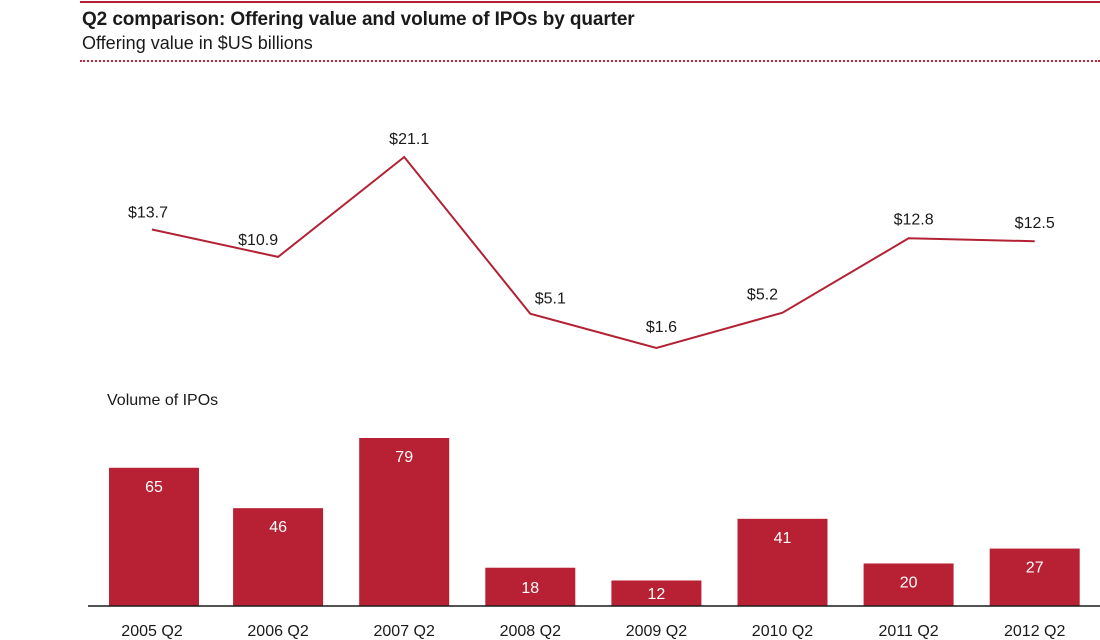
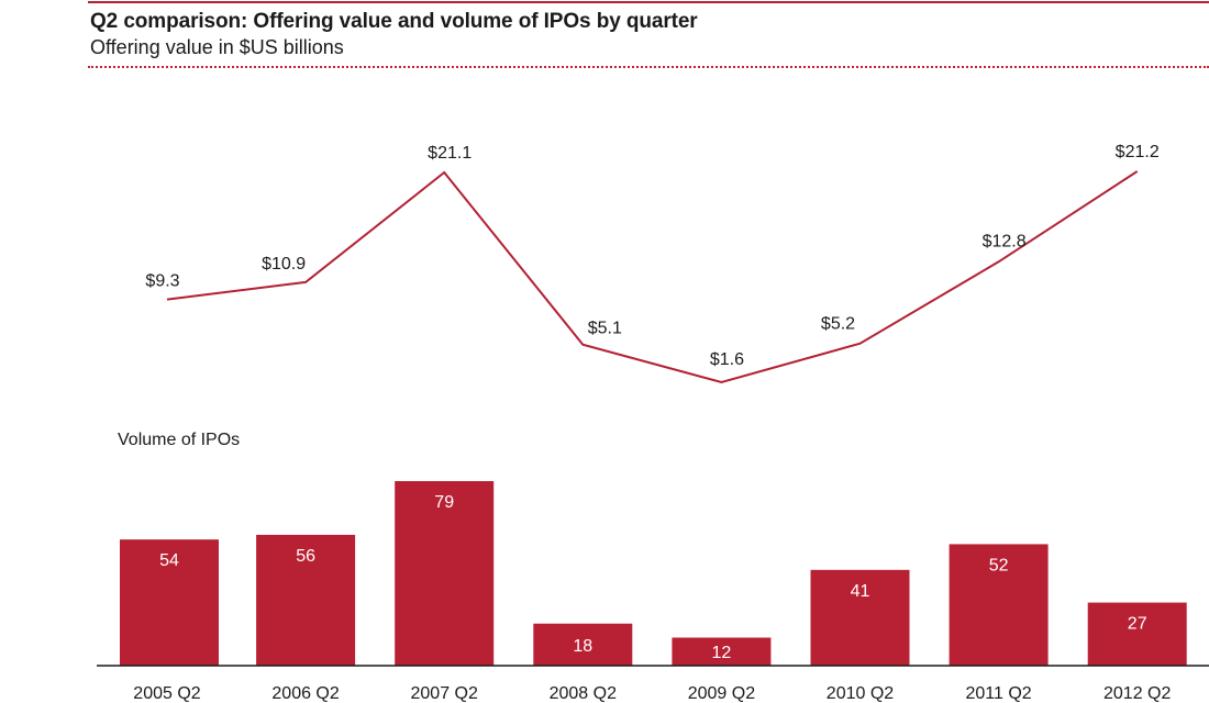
Offering value in $US billions/2005 Q2: $13.7 -> $9.3
Offering value in $US billions/2012 Q2: $12.5 -> $21.2
Volume of IPOs/2005 Q2: 65 -> 54
Volume of IPOs/2006 Q2: 46 -> 56
Volume of IPOs/2011 Q2: 20 -> 52
